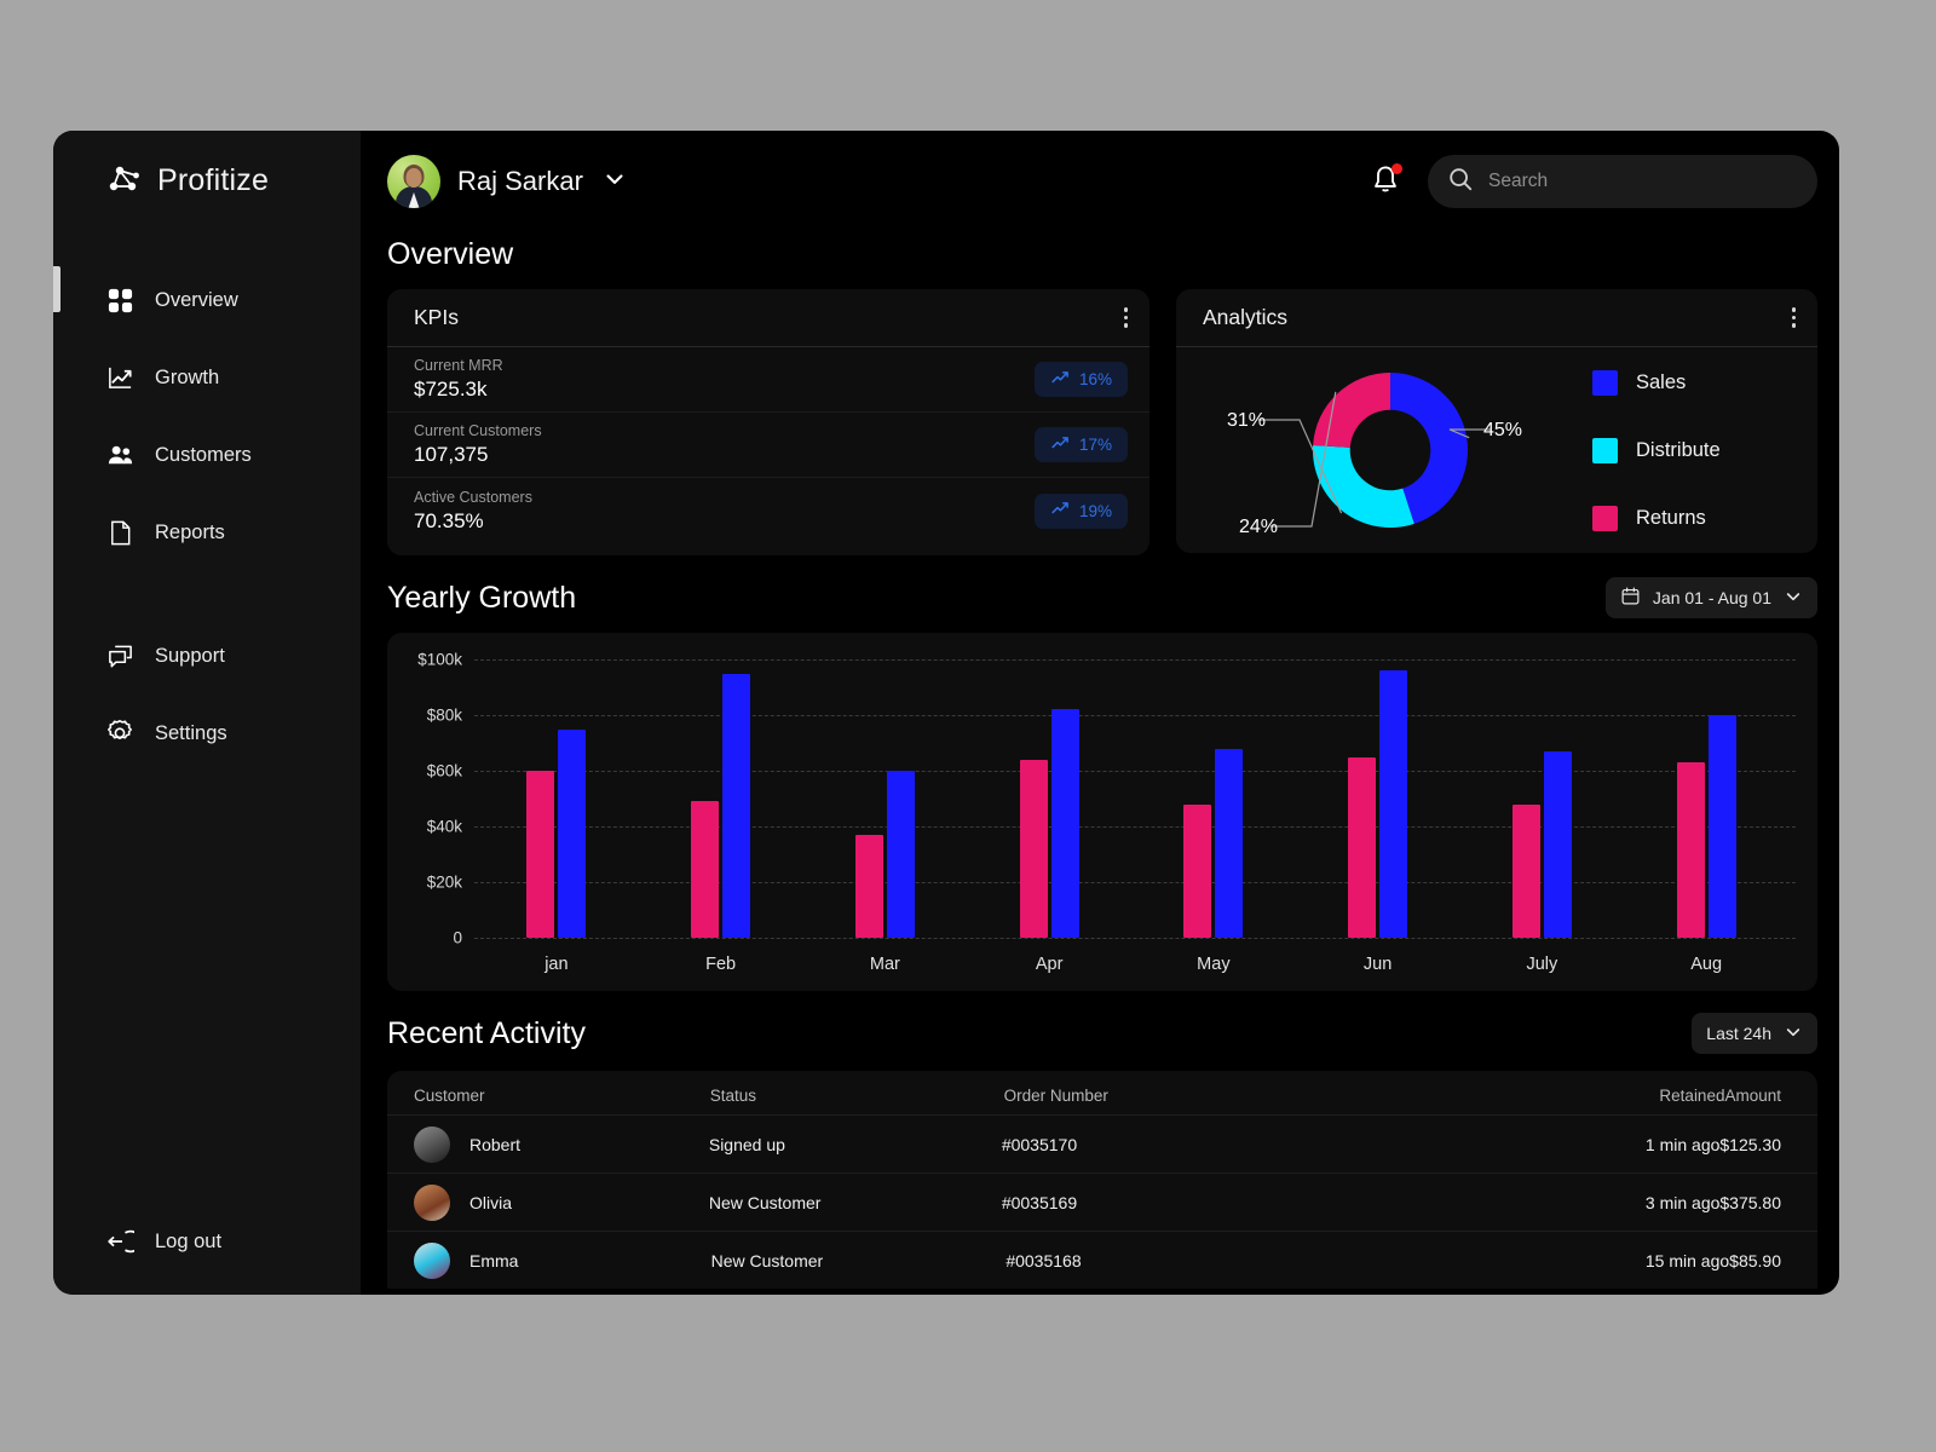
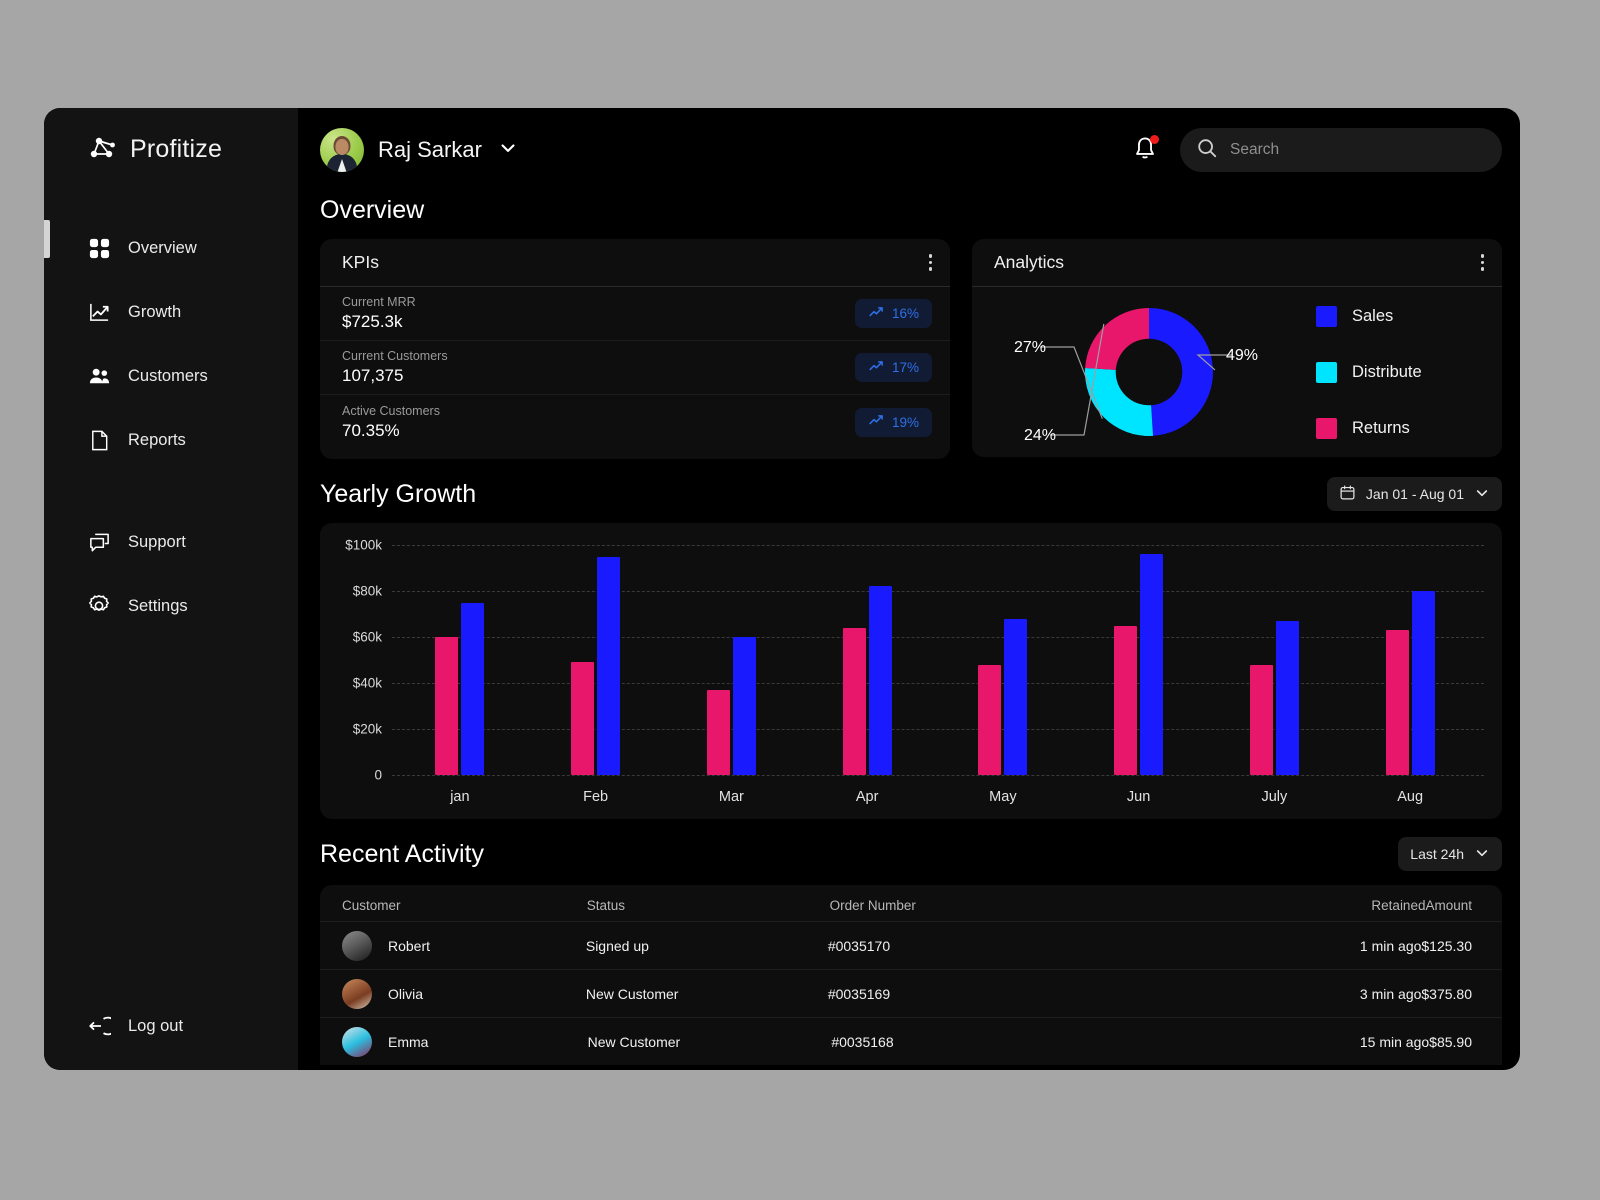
Analytics/Sales: 45% -> 49%
Analytics/Distribute: 31% -> 27%
